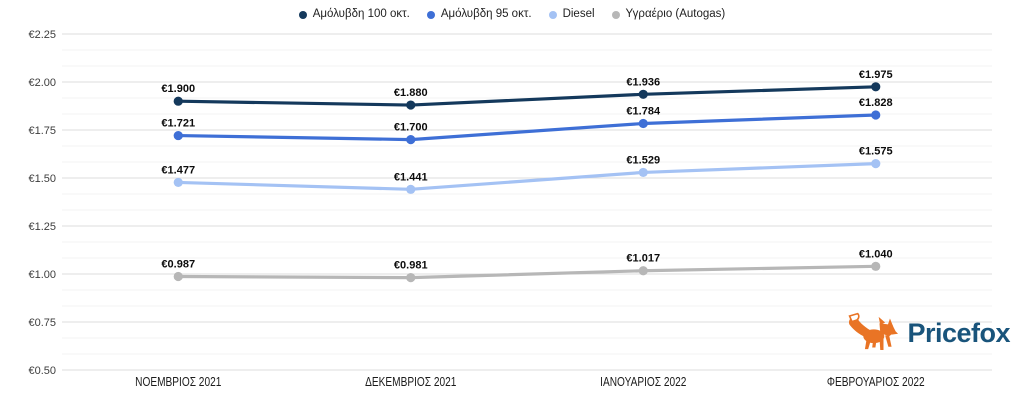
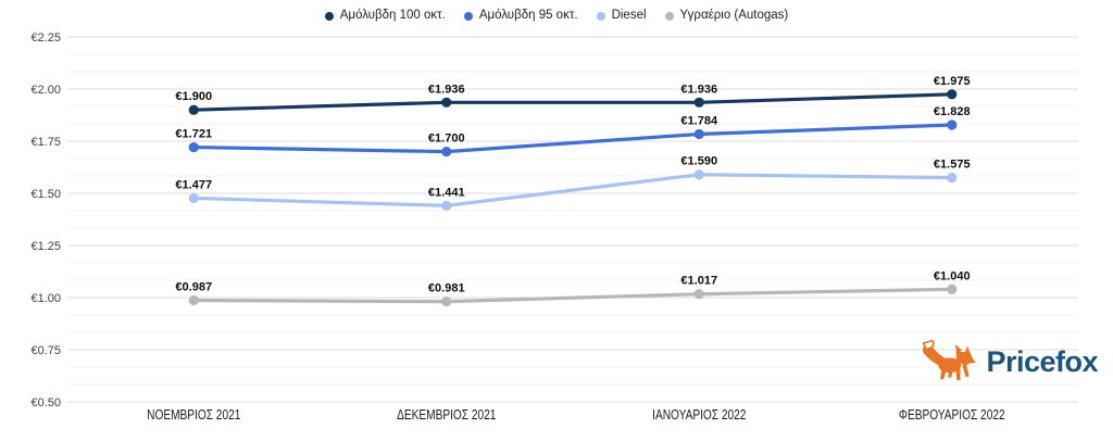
Αμόλυβδη 100 οκτ./ΔΕΚΕΜΒΡΙΟΣ 2021: €1.880 -> €1.936
Diesel/ΙΑΝΟΥΑΡΙΟΣ 2022: €1.529 -> €1.590
